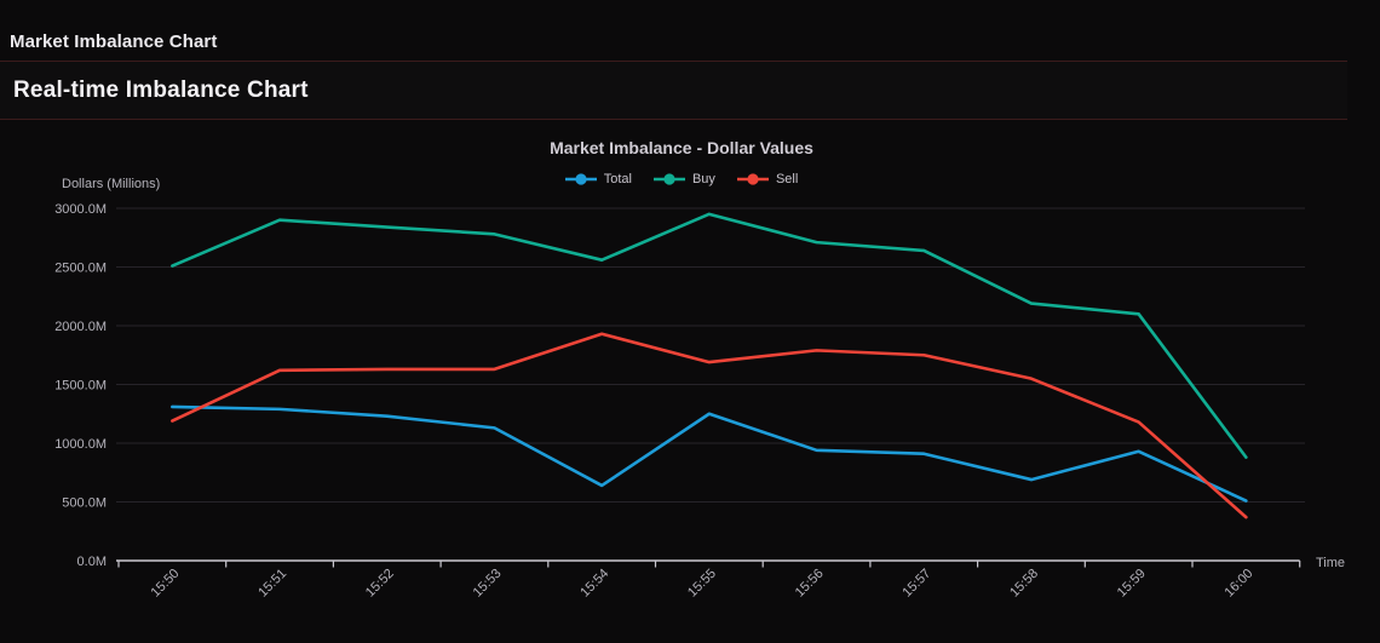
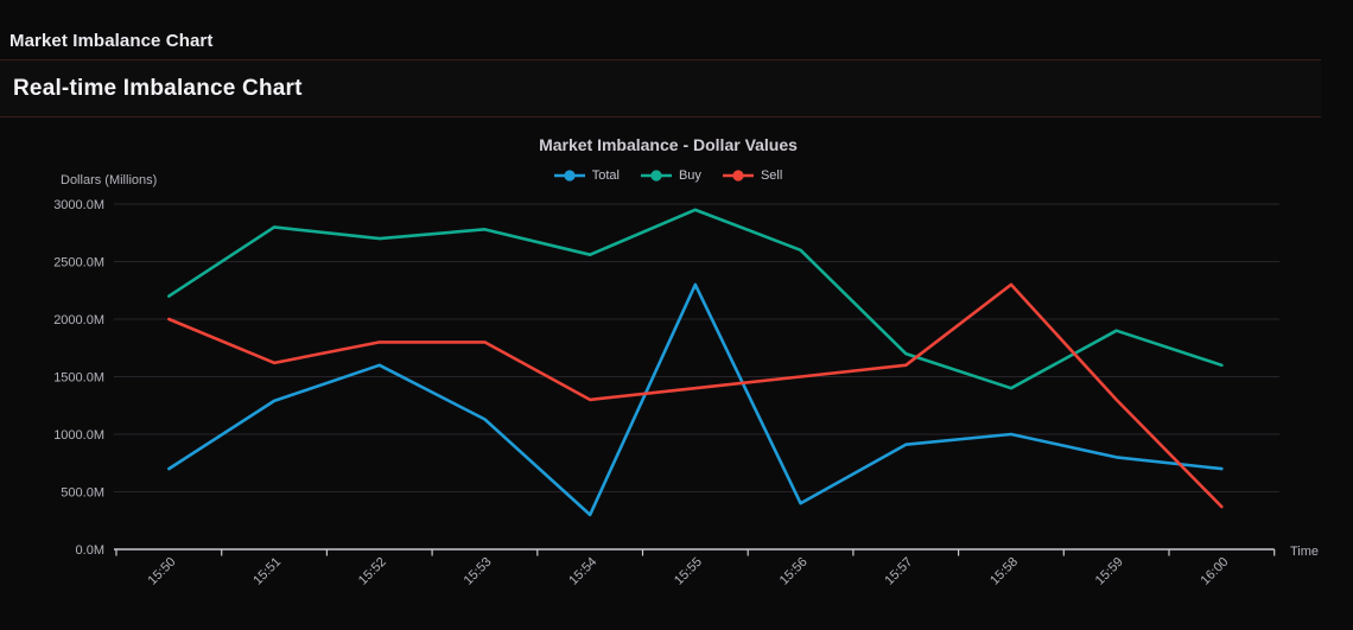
Total/15:50: 1300M -> 700M
Buy/15:50: 2500M -> 2200M
Sell/15:50: 1200M -> 2000M
Buy/15:51: 2900M -> 2800M
Total/15:52: 1200M -> 1600M
Buy/15:52: 2800M -> 2700M
Sell/15:52: 1600M -> 1800M
Sell/15:53: 1600M -> 1800M
Total/15:54: 600M -> 300M
Sell/15:54: 1900M -> 1300M
Total/15:55: 1200M -> 2300M
Sell/15:55: 1700M -> 1400M
Total/15:56: 900M -> 400M
Buy/15:56: 2700M -> 2600M
Sell/15:56: 1800M -> 1500M
Buy/15:57: 2600M -> 1700M
Sell/15:57: 1800M -> 1600M
Total/15:58: 700M -> 1000M
Buy/15:58: 2200M -> 1400M
Sell/15:58: 1600M -> 2300M
Total/15:59: 900M -> 800M
Buy/15:59: 2100M -> 1900M
Sell/15:59: 1200M -> 1300M
Total/16:00: 500M -> 700M
Buy/16:00: 900M -> 1600M
